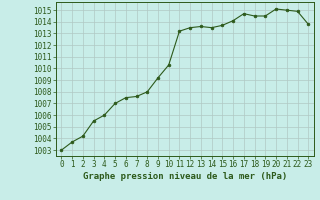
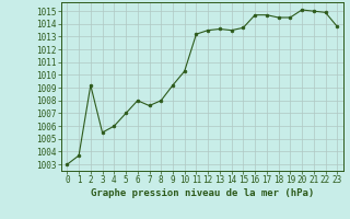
2: 1004.2 -> 1009.2
6: 1007.5 -> 1008.0
16: 1014.1 -> 1014.7
